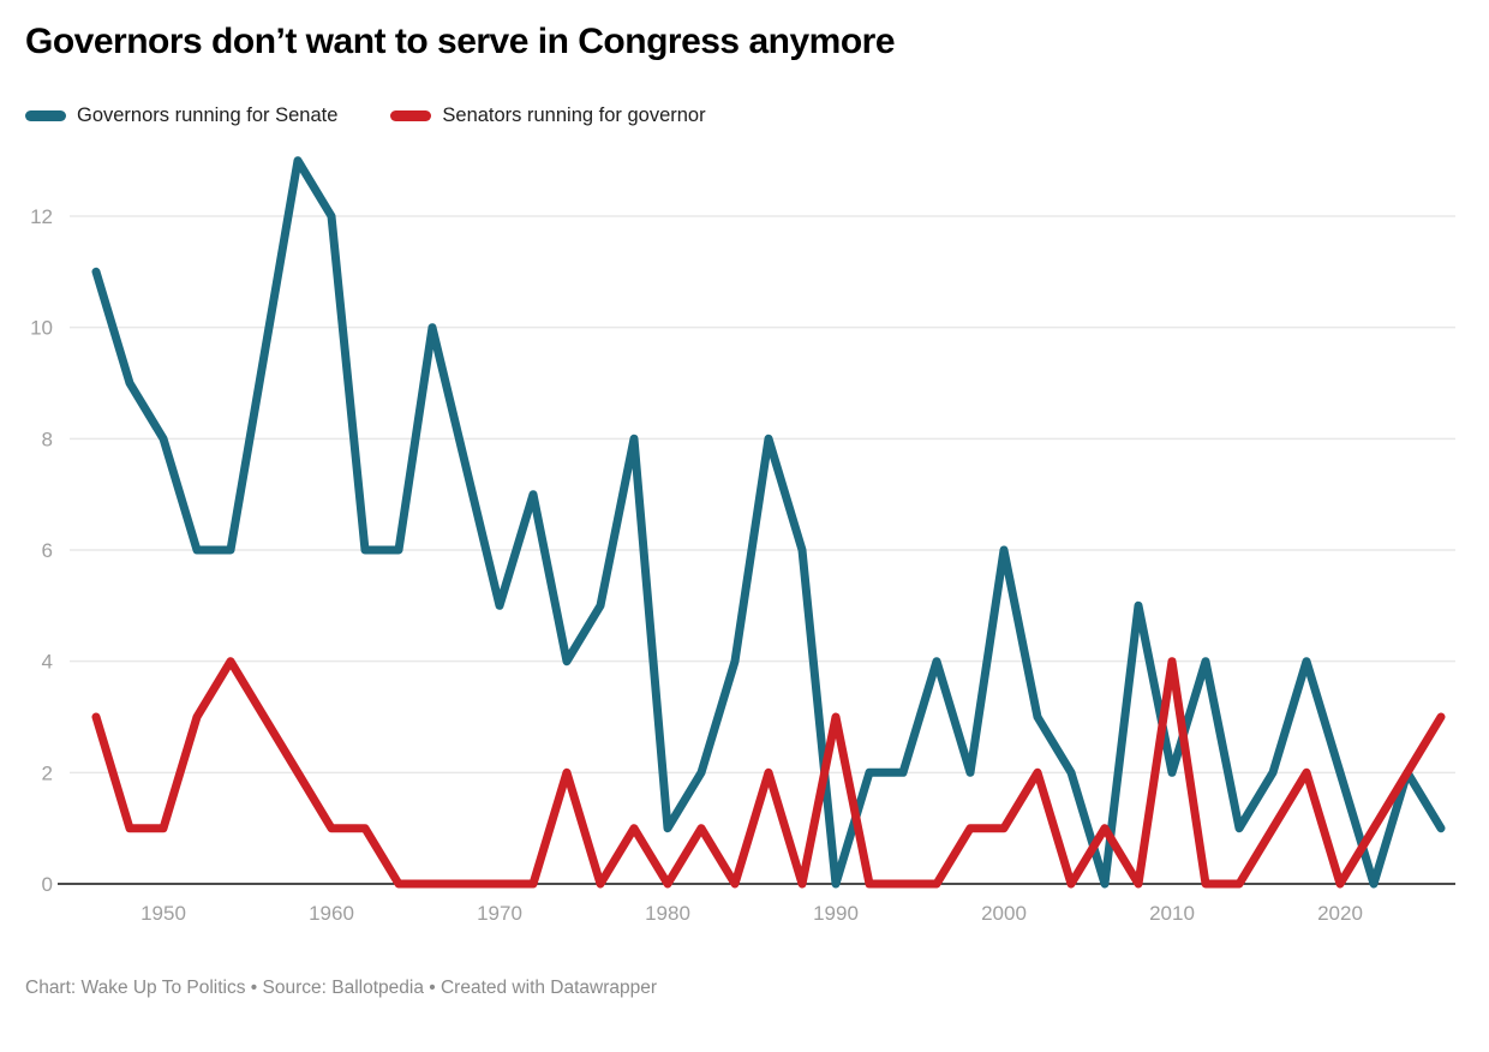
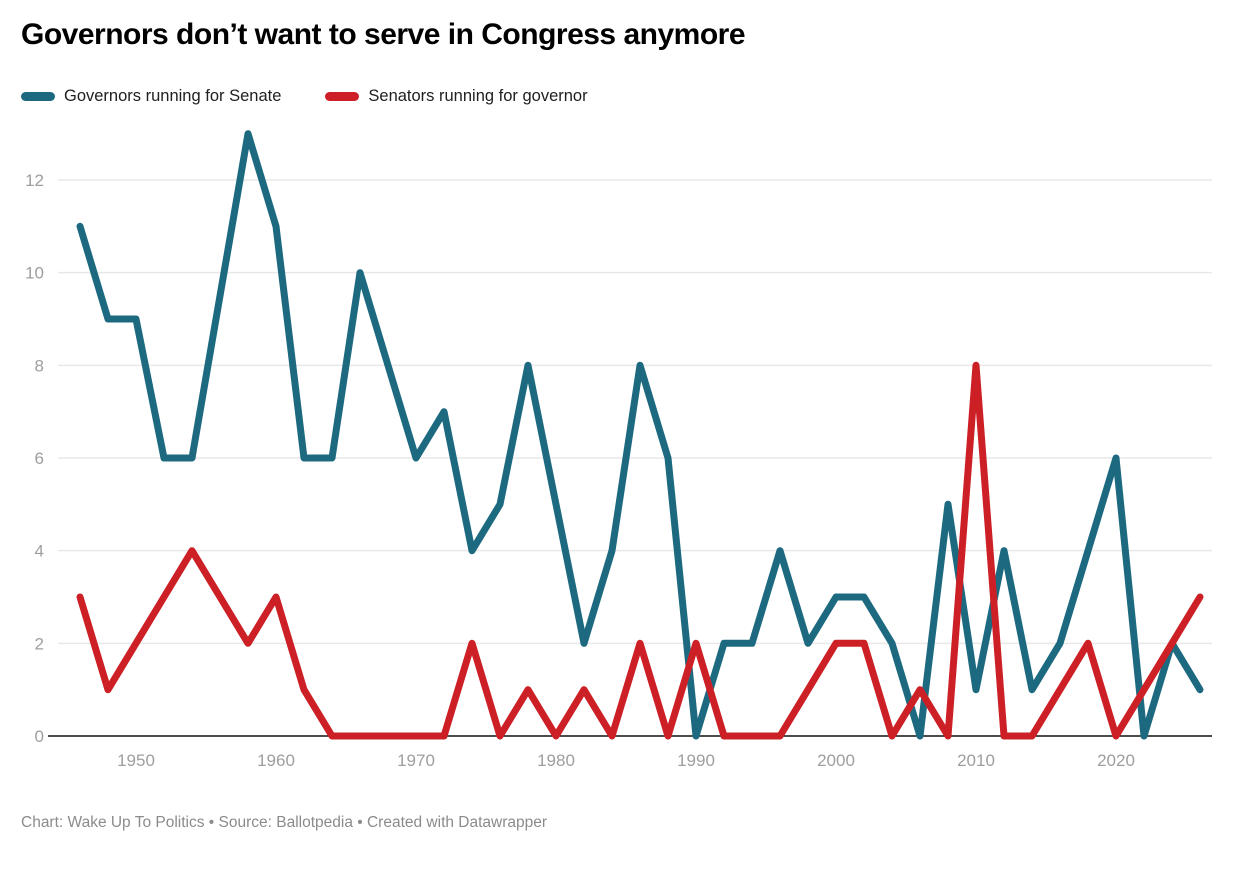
Governors running for Senate/1950: 8 -> 9
Senators running for governor/1950: 1 -> 2
Governors running for Senate/1960: 12 -> 11
Senators running for governor/1960: 1 -> 3
Governors running for Senate/1970: 5 -> 6
Governors running for Senate/1980: 1 -> 5
Senators running for governor/1990: 3 -> 2
Governors running for Senate/2000: 6 -> 3
Senators running for governor/2000: 1 -> 2
Governors running for Senate/2010: 2 -> 1
Senators running for governor/2010: 4 -> 8
Governors running for Senate/2020: 2 -> 6
